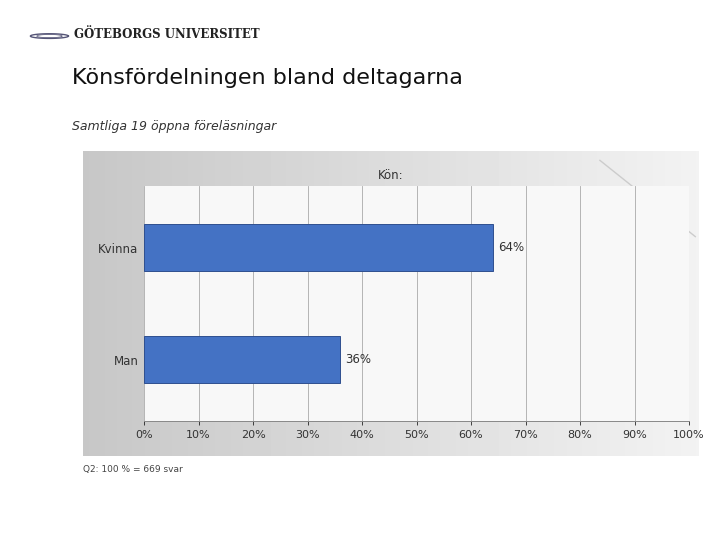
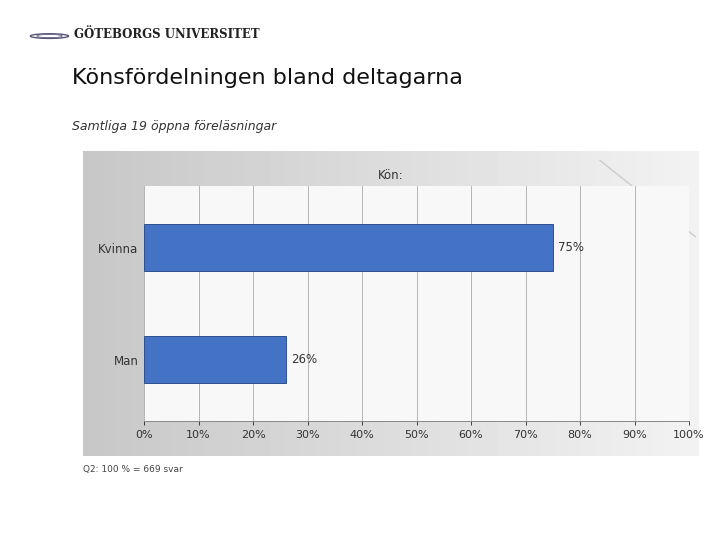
Kvinna: 64% -> 75%
Man: 36% -> 26%
